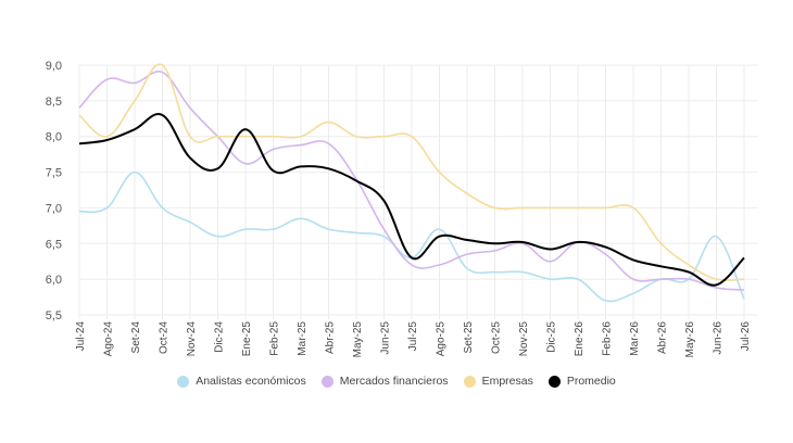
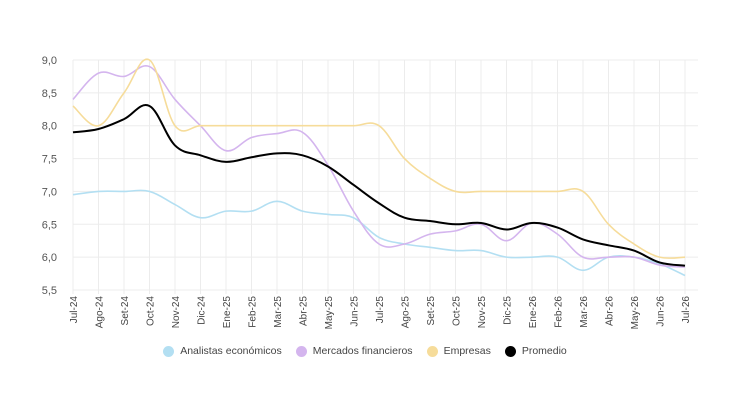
Analistas económicos/Set-24: 7,5 -> 7,0
Promedio/Ene-25: 8,1 -> 7,5
Empresas/Abr-25: 8,2 -> 8,0
Promedio/Jul-25: 6,3 -> 6,8
Analistas económicos/Ago-25: 6,7 -> 6,2
Analistas económicos/Feb-26: 5,7 -> 6,0
Analistas económicos/Jun-26: 6,6 -> 5,9
Promedio/Jul-26: 6,3 -> 5,9
